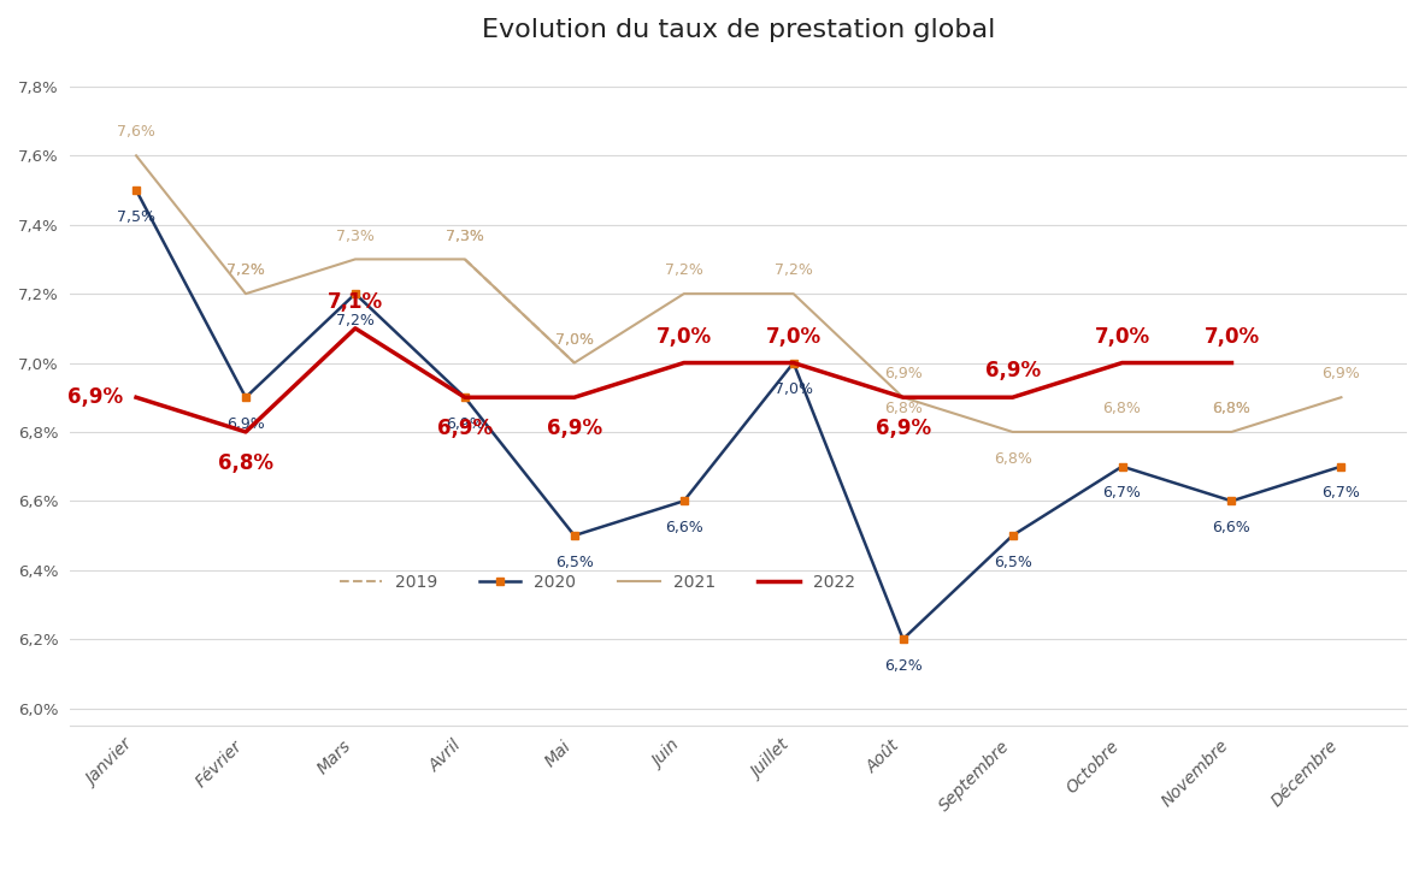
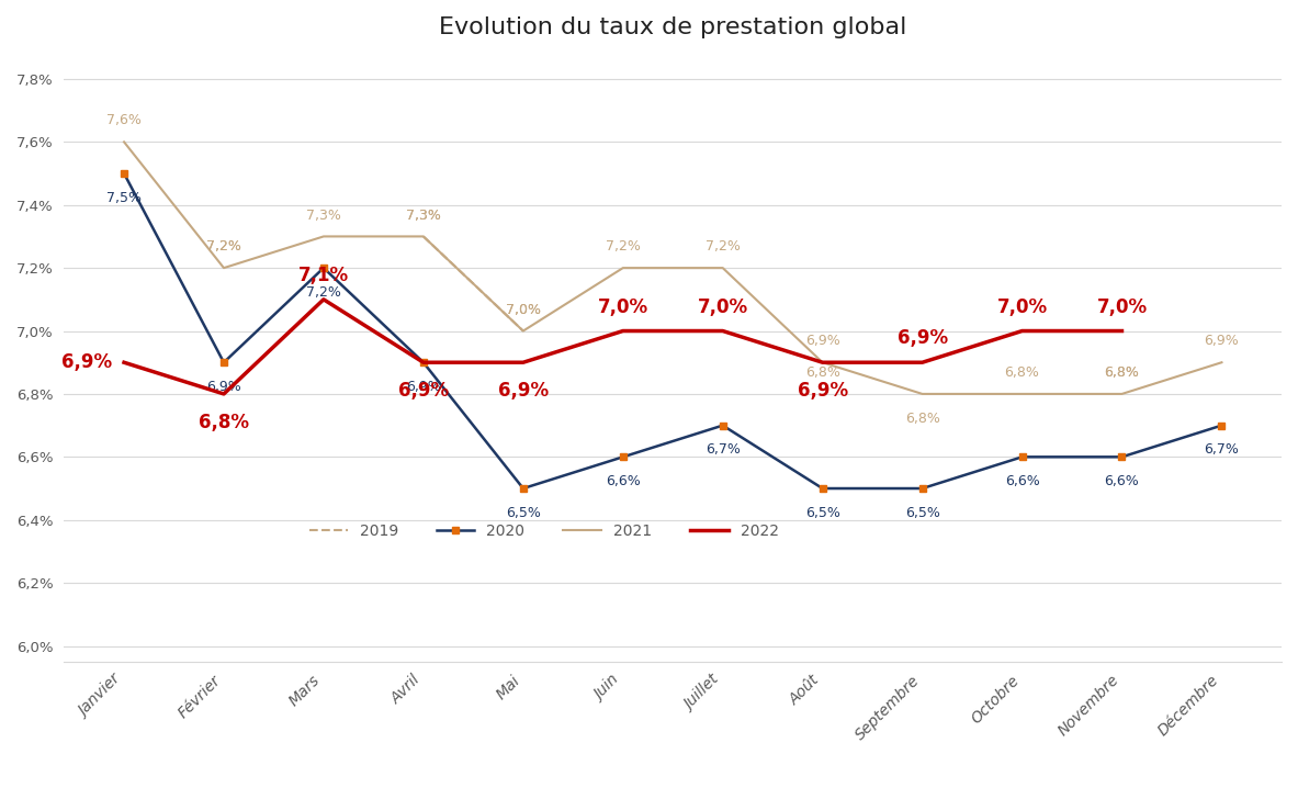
2020/Juillet: 7,0% -> 6,7%
2020/Août: 6,2% -> 6,5%
2020/Octobre: 6,7% -> 6,6%
